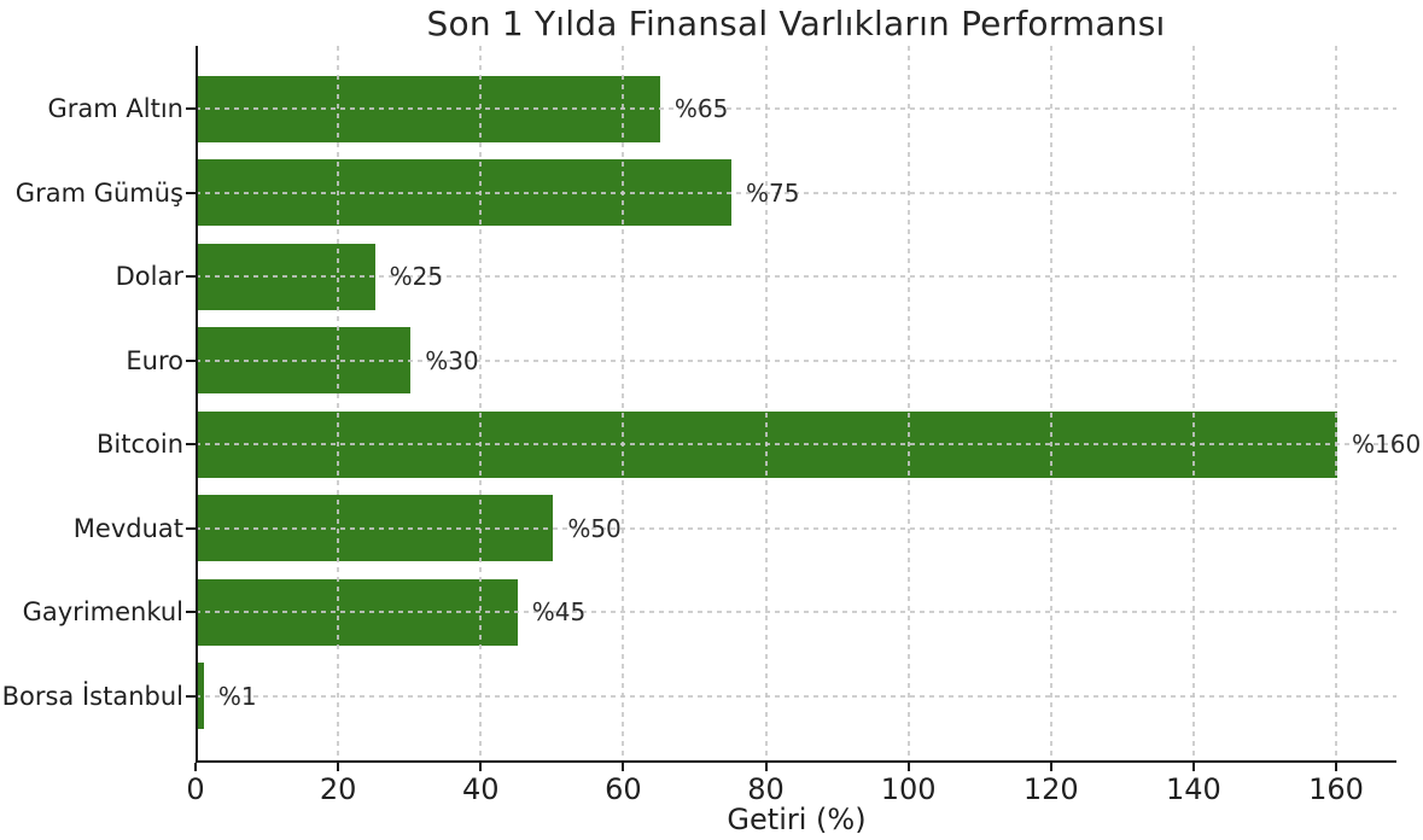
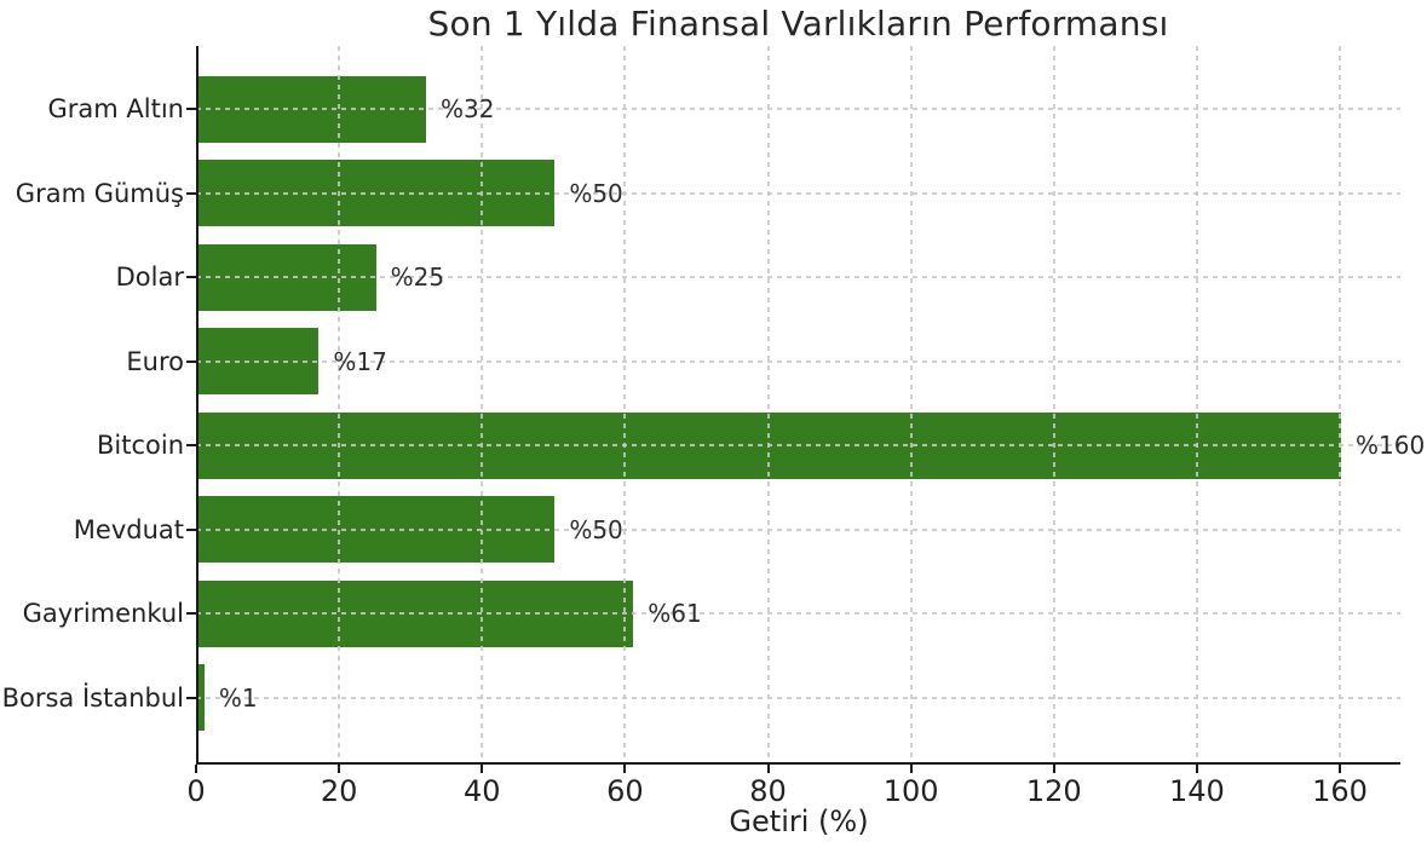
Gram Altın: 65 -> 32
Gram Gümüş: 75 -> 50
Euro: 30 -> 17
Gayrimenkul: 45 -> 61
